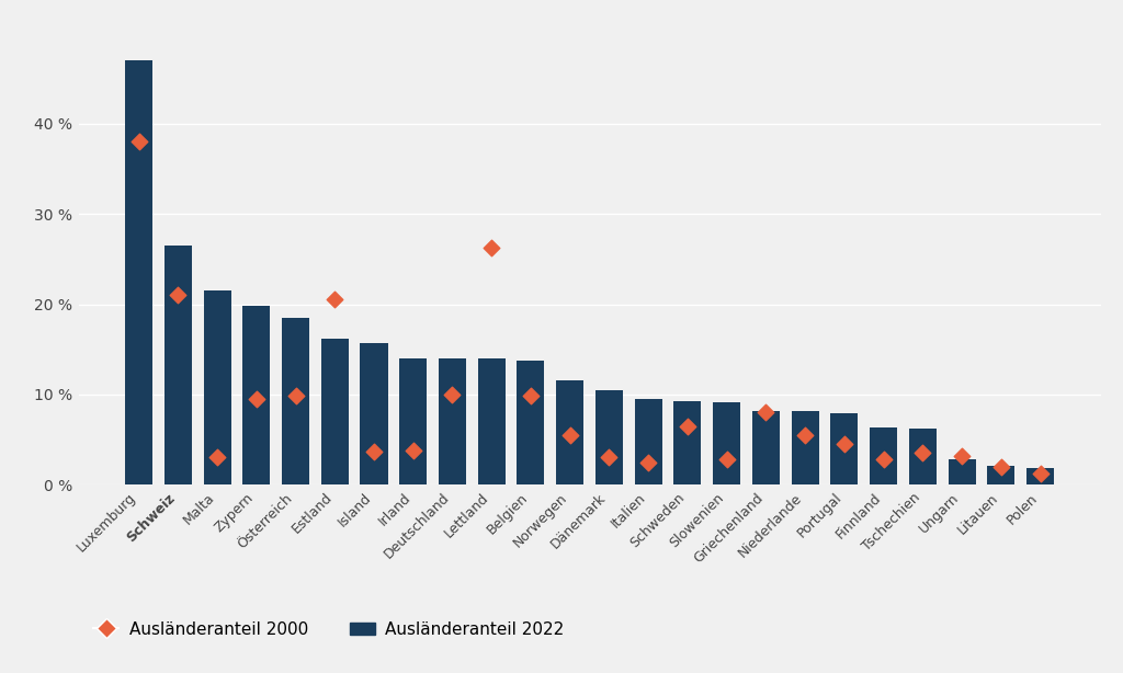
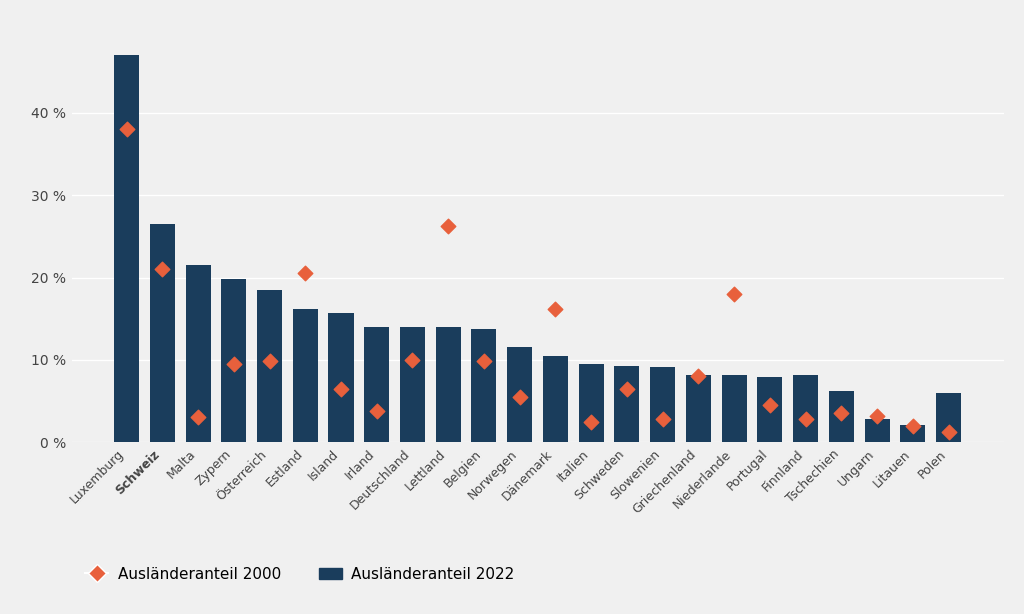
Ausländeranteil 2000/Island: 3.7 % -> 6.4 %
Ausländeranteil 2000/Dänemark: 3.0 % -> 16.2 %
Ausländeranteil 2000/Niederlande: 5.5 % -> 18.0 %
Ausländeranteil 2022/Finnland: 6.3 % -> 8.2 %
Ausländeranteil 2022/Polen: 1.8 % -> 6.0 %
